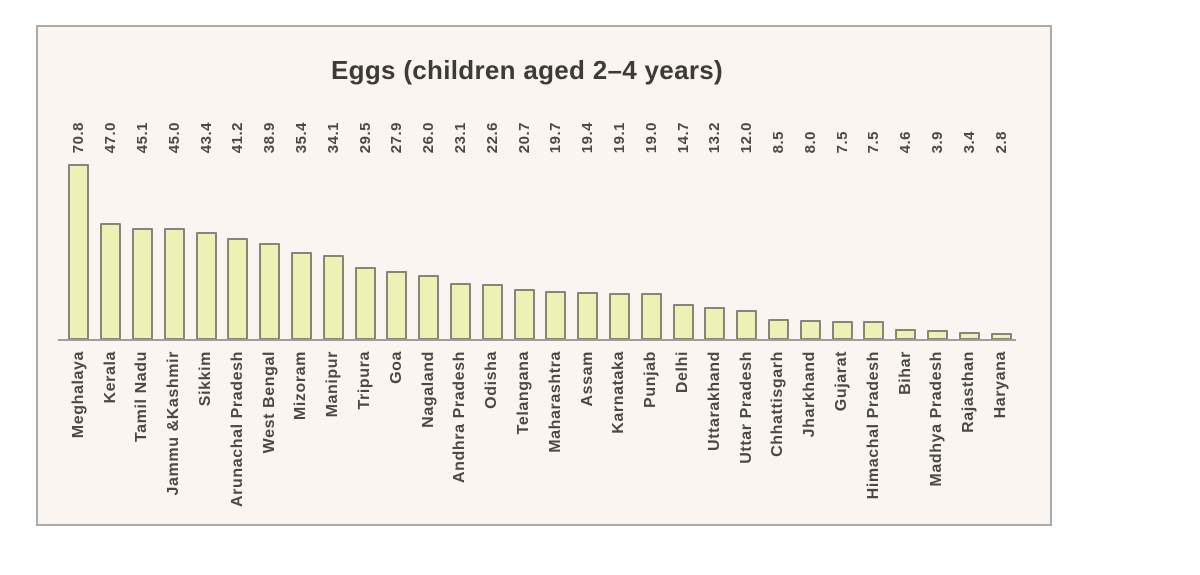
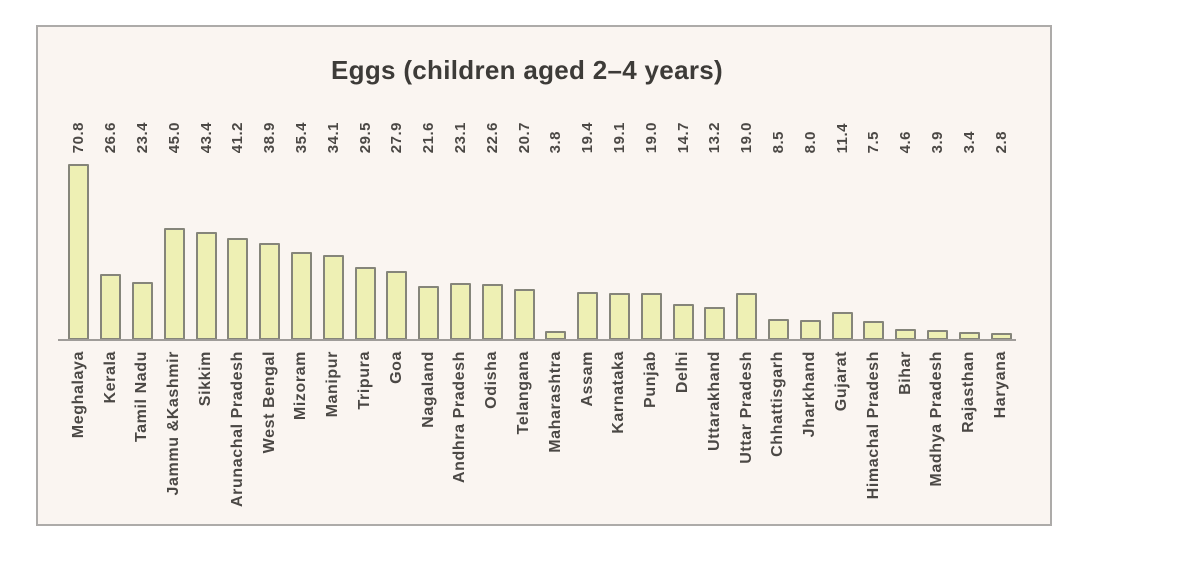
Kerala: 47.0 -> 26.6
Tamil Nadu: 45.1 -> 23.4
Nagaland: 26.0 -> 21.6
Maharashtra: 19.7 -> 3.8
Uttar Pradesh: 12.0 -> 19.0
Gujarat: 7.5 -> 11.4
